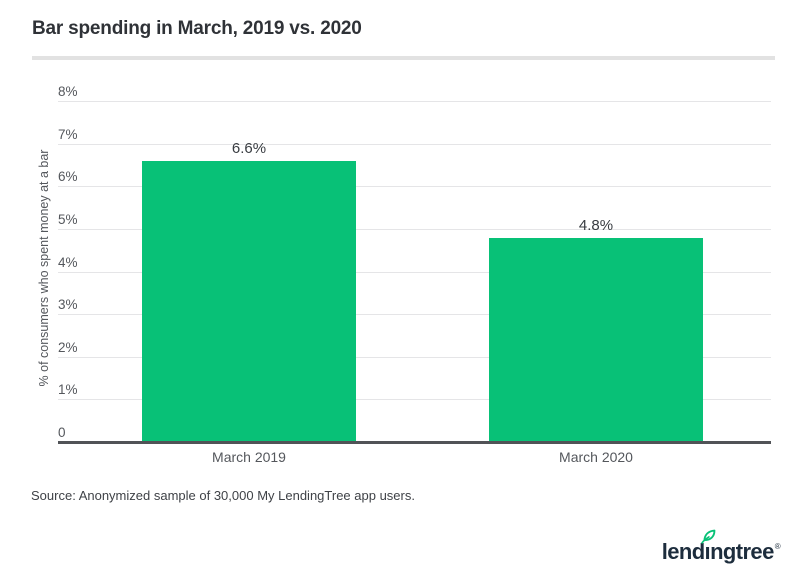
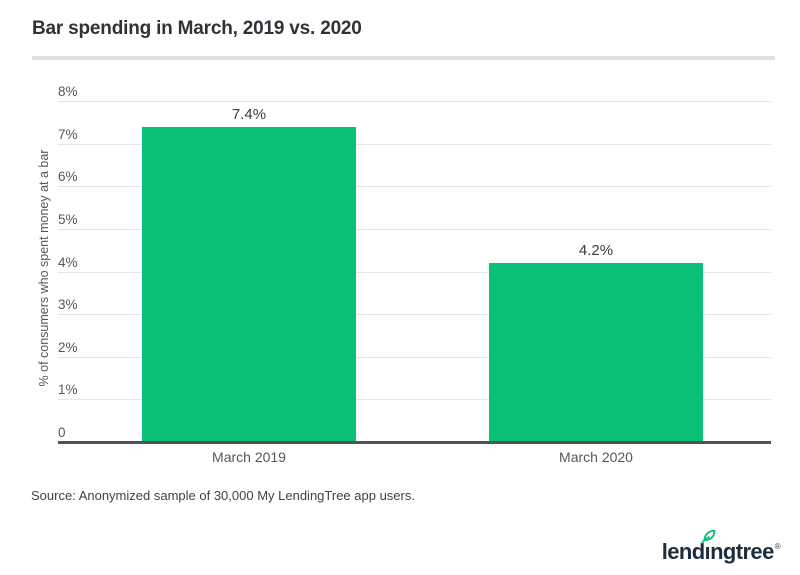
March 2019: 6.6% -> 7.4%
March 2020: 4.8% -> 4.2%
